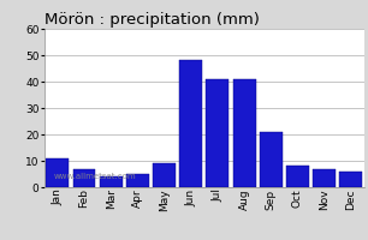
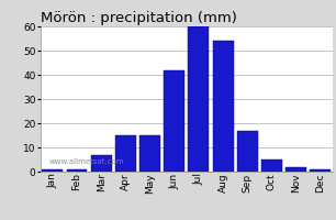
Jan: 11 -> 1
Feb: 7 -> 1
Mar: 4 -> 7
Apr: 5 -> 15
May: 9 -> 15
Jun: 48 -> 42
Jul: 41 -> 60
Aug: 41 -> 54
Sep: 21 -> 17
Oct: 8 -> 5
Nov: 7 -> 2
Dec: 6 -> 1
